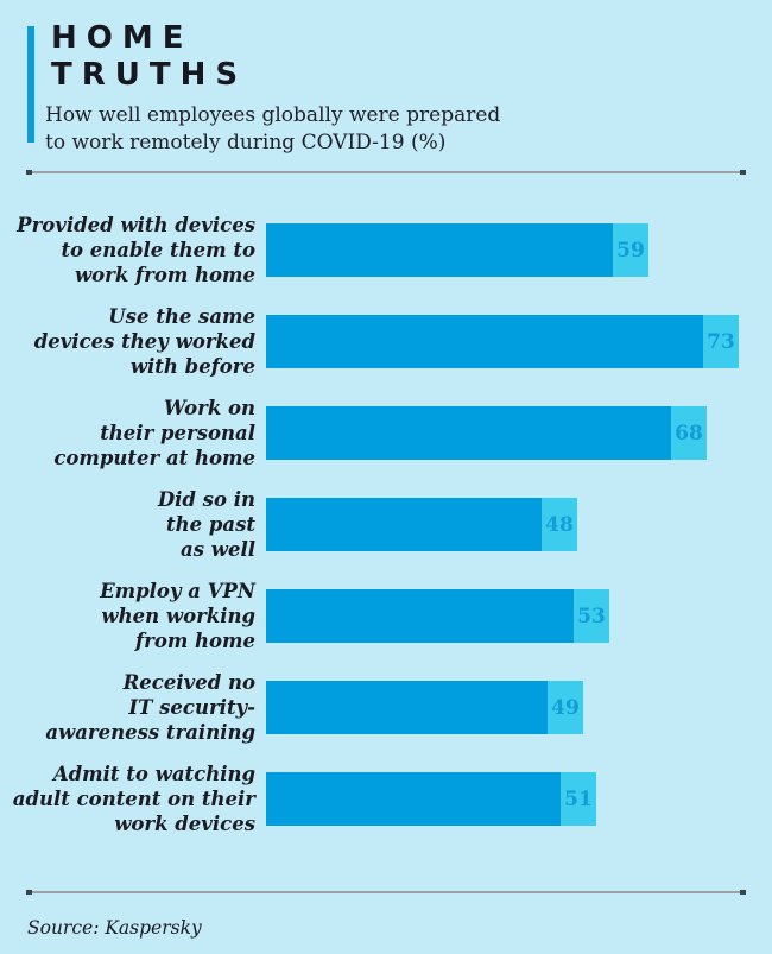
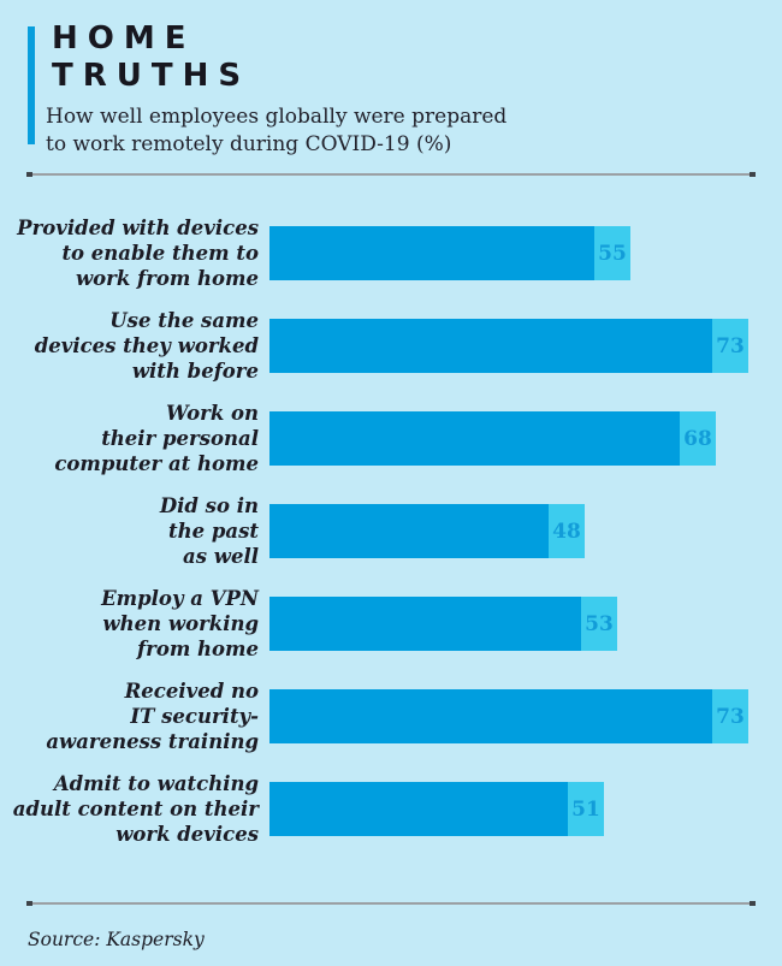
Provided with devices to enable them to work from home: 59 -> 55
Received no IT security- awareness training: 49 -> 73
